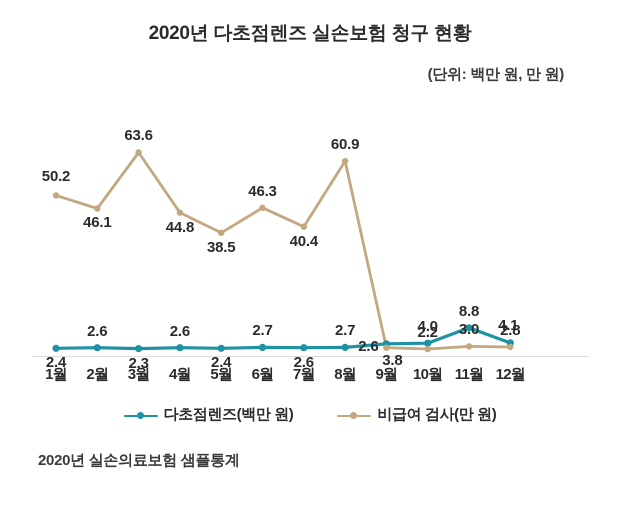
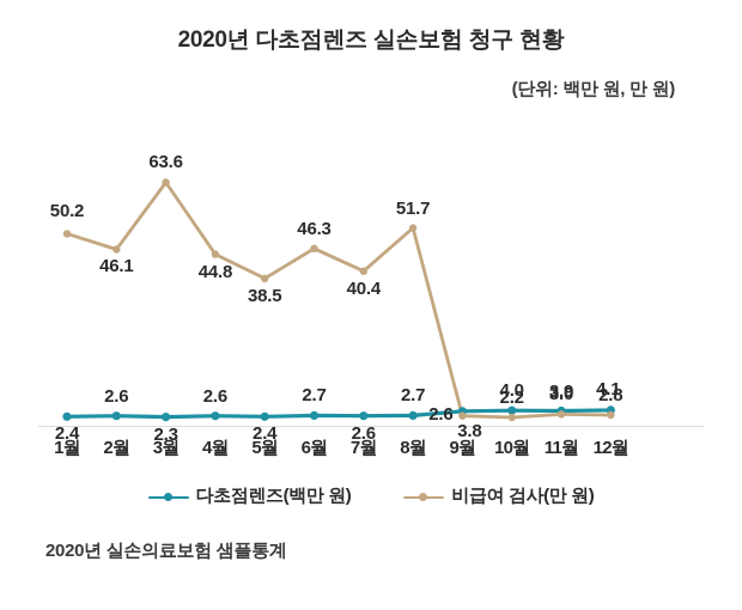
비급여 검사(만 원)/8월: 60.9 -> 51.7
다초점렌즈(백만 원)/11월: 8.8 -> 3.9
